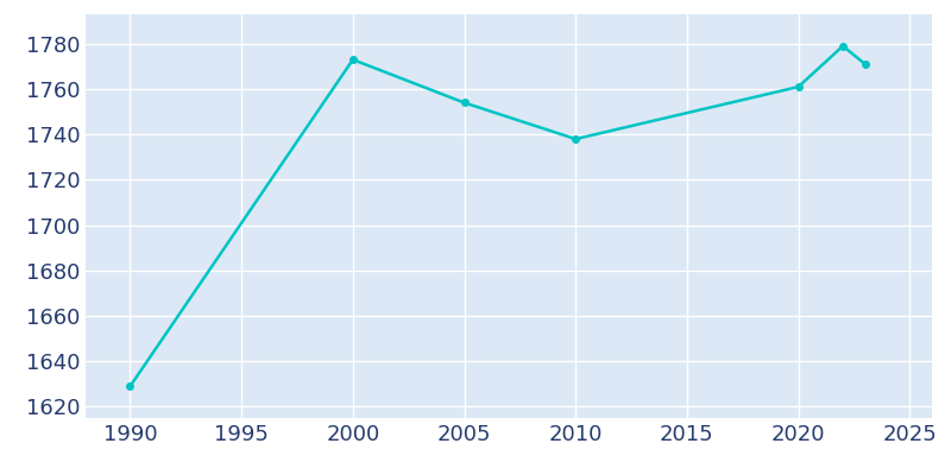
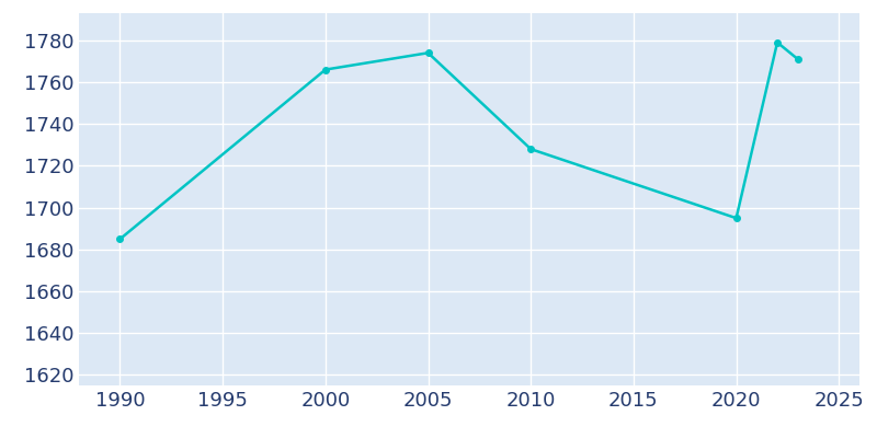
1990: 1629 -> 1685
2000: 1773 -> 1766
2005: 1754 -> 1774
2010: 1738 -> 1728
2020: 1761 -> 1695
